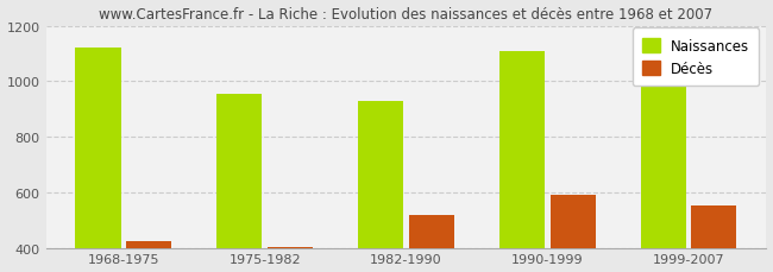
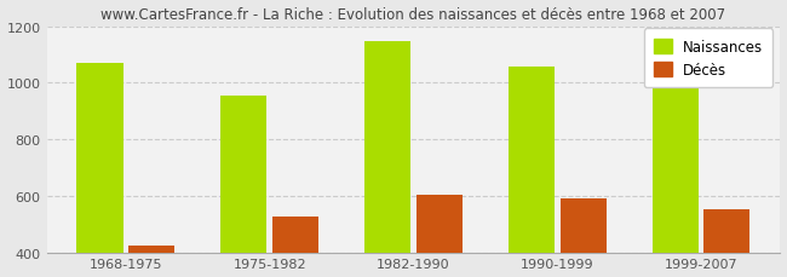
Naissances/1968-1975: 1120 -> 1070
Décès/1975-1982: 402 -> 525
Naissances/1982-1990: 930 -> 1145
Décès/1982-1990: 520 -> 605
Naissances/1990-1999: 1110 -> 1055
